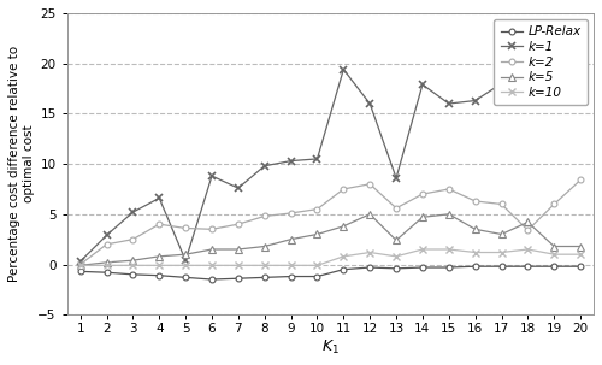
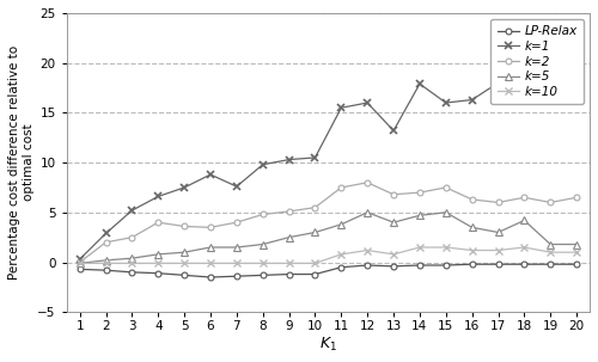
k=1/5: 0.4 -> 7.5
k=1/11: 19.4 -> 15.5
k=1/13: 8.6 -> 13.2
k=2/13: 5.6 -> 6.8
k=5/13: 2.4 -> 4.0
k=2/18: 3.4 -> 6.5
k=2/20: 8.4 -> 6.5
